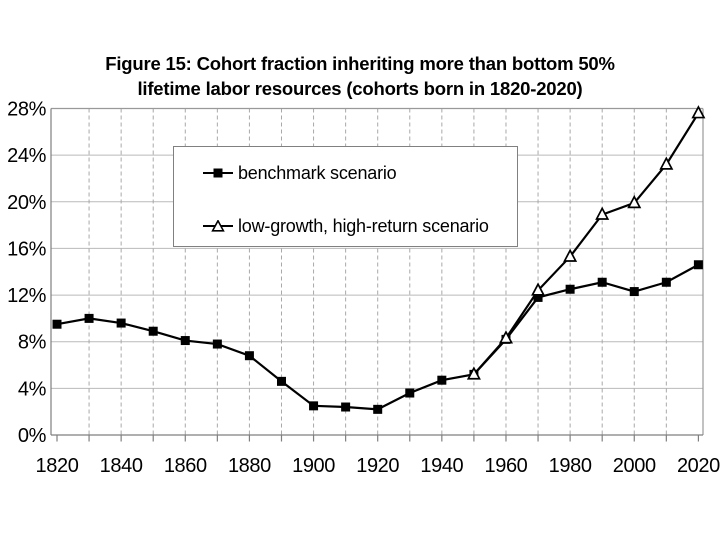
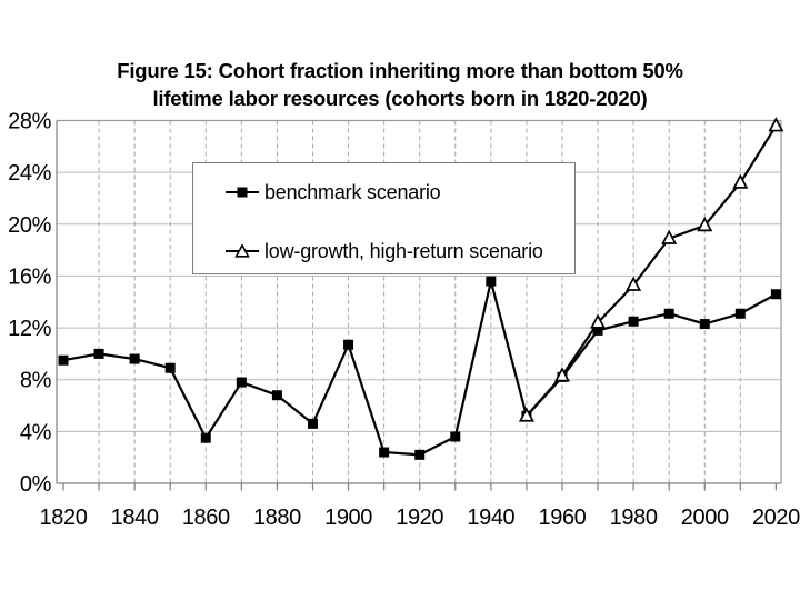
benchmark scenario/1860: 8.1% -> 3.5%
benchmark scenario/1900: 2.5% -> 10.7%
benchmark scenario/1940: 4.7% -> 15.6%
